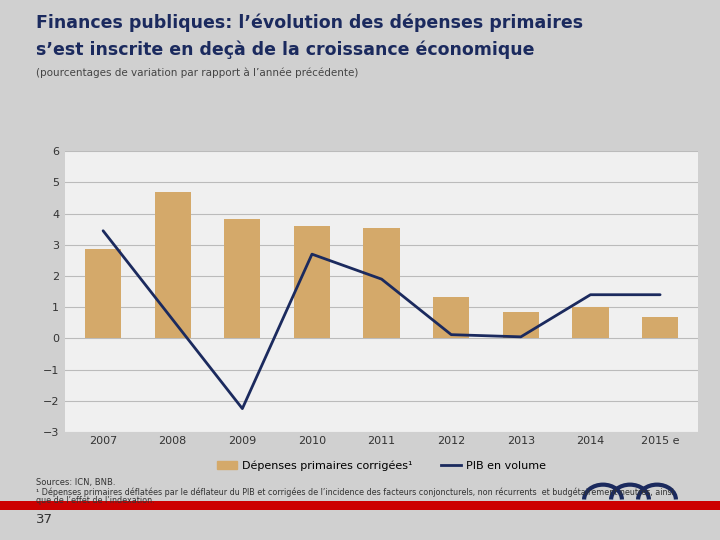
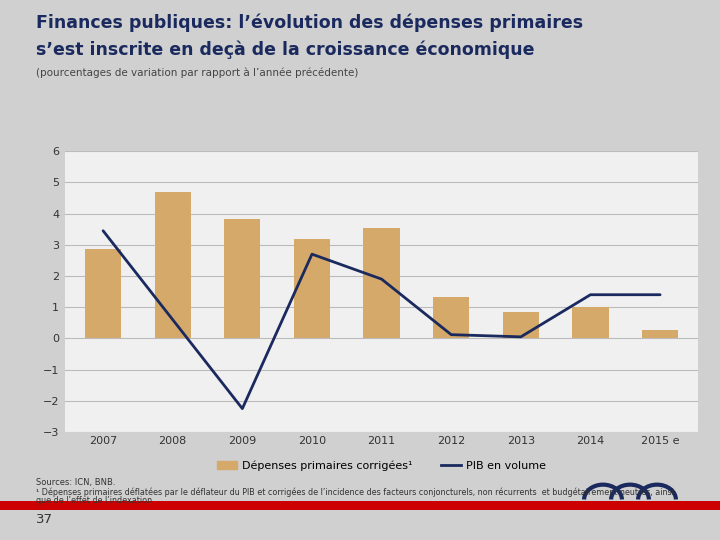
Dépenses primaires corrigées¹/2010: 3.60 -> 3.20
Dépenses primaires corrigées¹/2015 e: 0.70 -> 0.28
